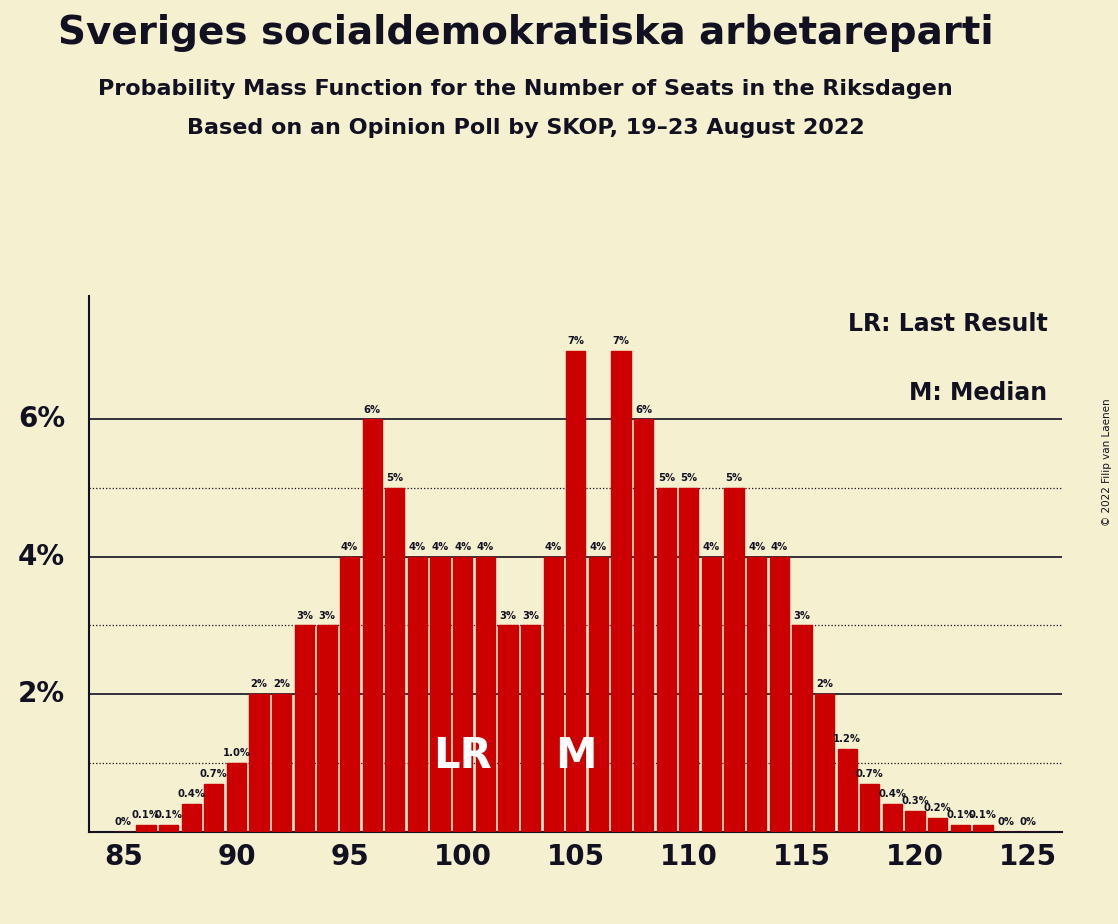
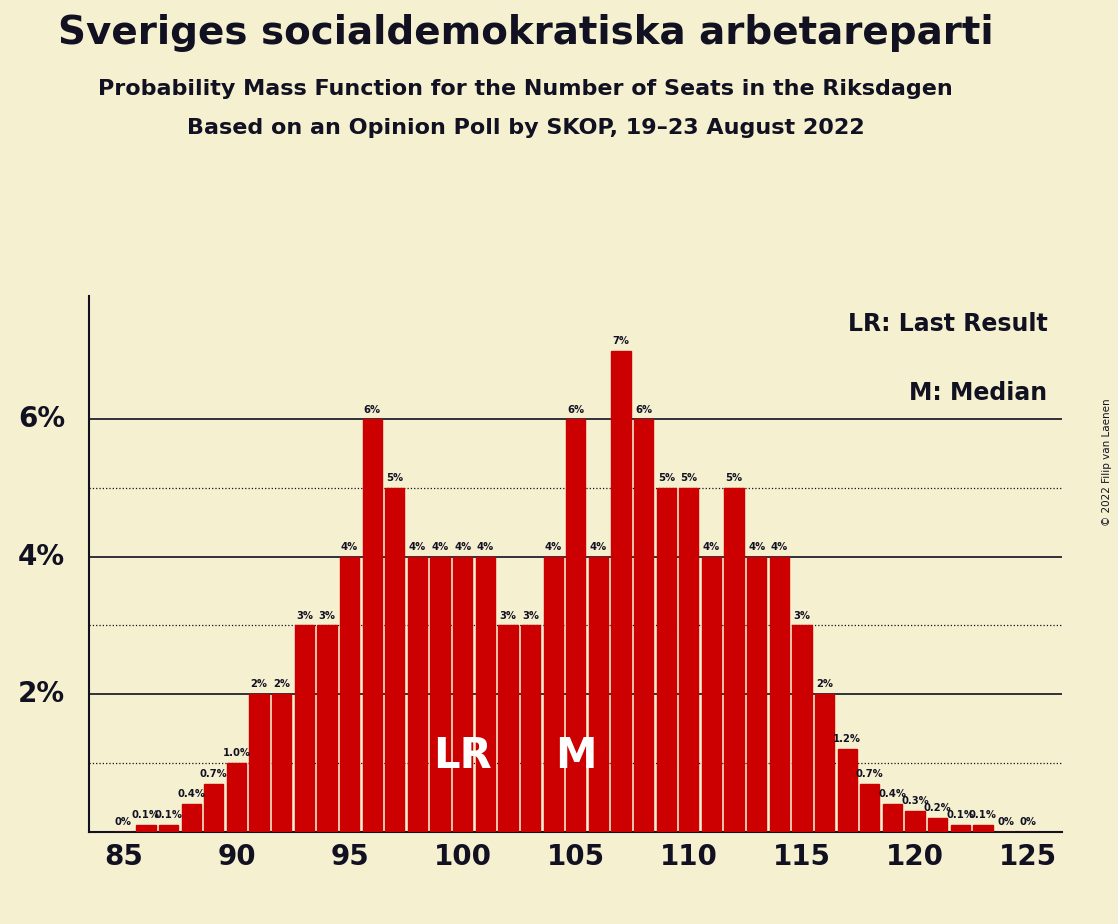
105: 7% -> 6%
